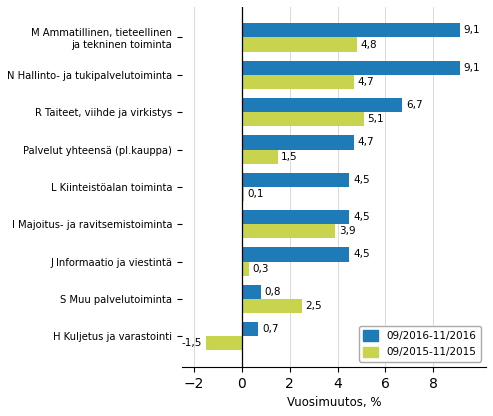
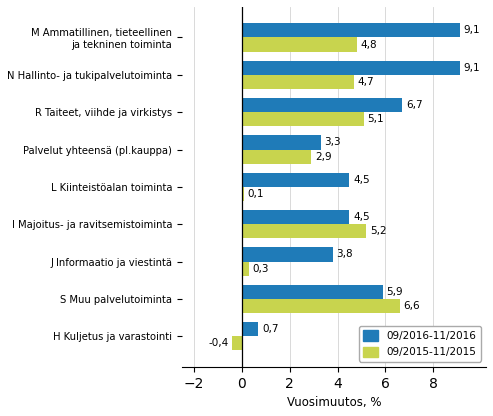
09/2016-11/2016/Palvelut yhteensä (pl.kauppa): 4,7 -> 3,3
09/2015-11/2015/Palvelut yhteensä (pl.kauppa): 1,5 -> 2,9
09/2015-11/2015/I Majoitus- ja ravitsemistoiminta: 3,9 -> 5,2
09/2016-11/2016/J Informaatio ja viestintä: 4,5 -> 3,8
09/2016-11/2016/S Muu palvelutoiminta: 0,8 -> 5,9
09/2015-11/2015/S Muu palvelutoiminta: 2,5 -> 6,6
09/2015-11/2015/H Kuljetus ja varastointi: -1,5 -> -0,4
